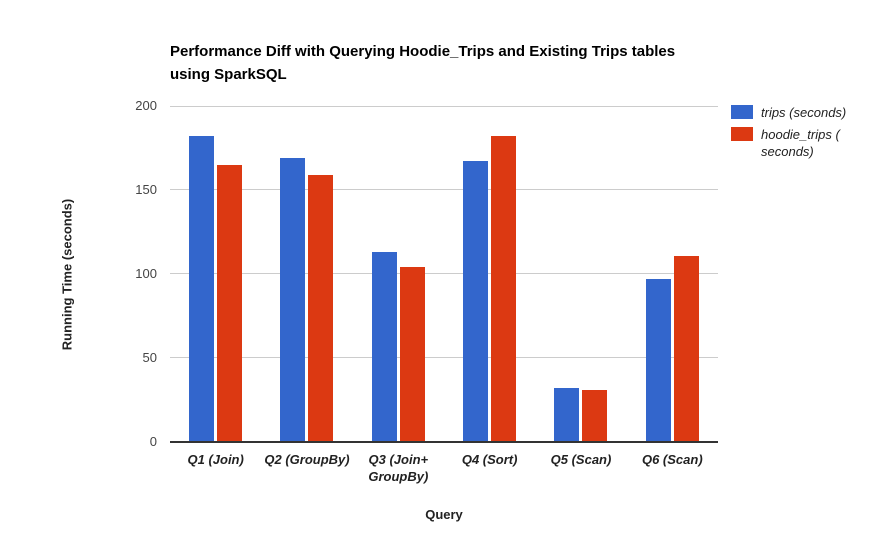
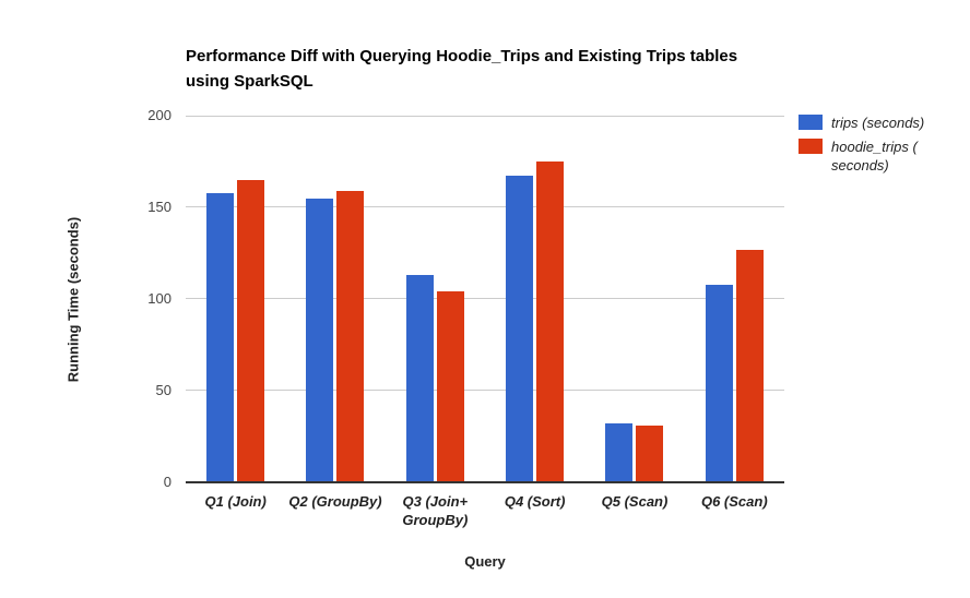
trips (seconds)/Q1 (Join): 182 -> 158
trips (seconds)/Q2 (GroupBy): 169 -> 155
hoodie_trips ( seconds)/Q4 (Sort): 182 -> 175
trips (seconds)/Q6 (Scan): 97 -> 108
hoodie_trips ( seconds)/Q6 (Scan): 111 -> 127
